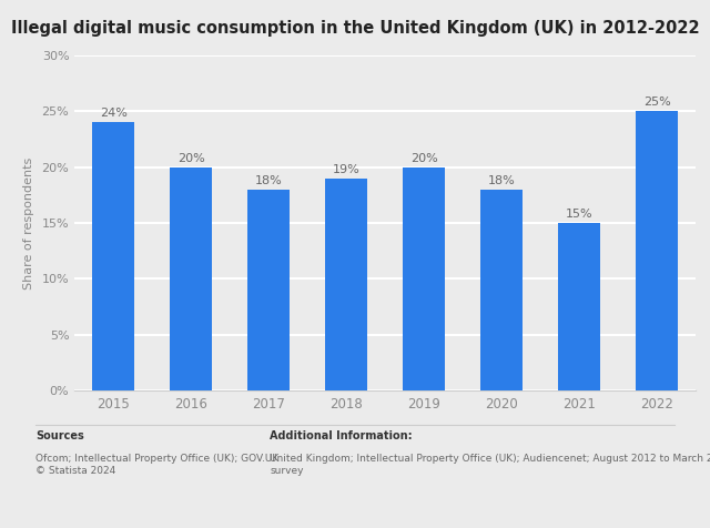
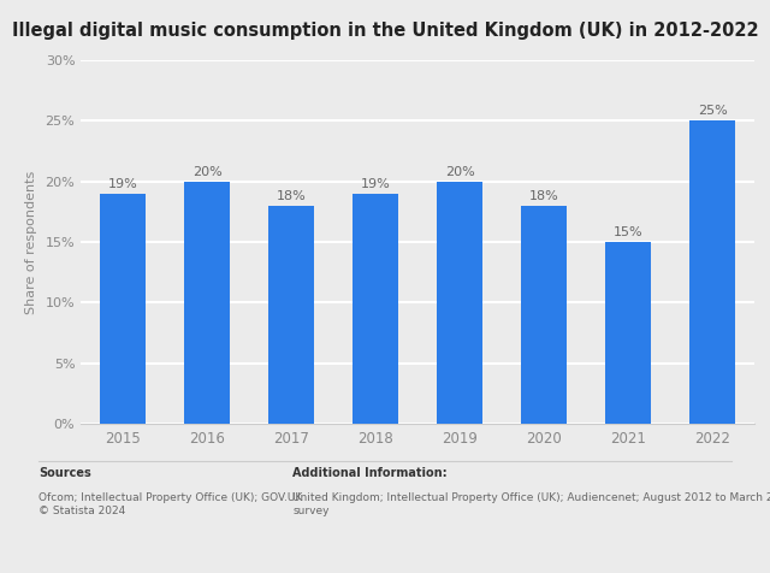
2015: 24% -> 19%
